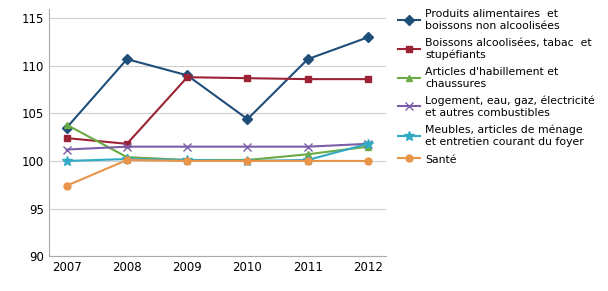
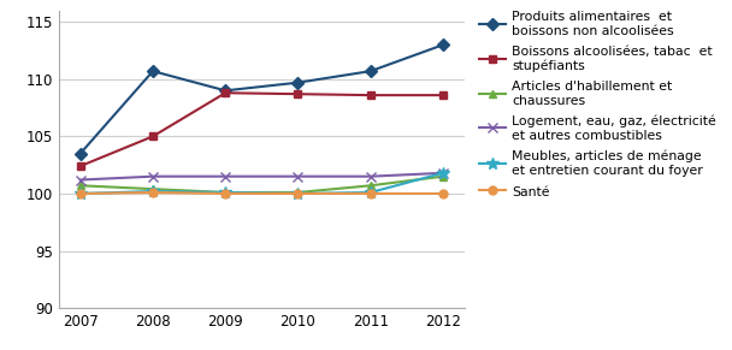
Articles d'habillement et chaussures/2007: 103.8 -> 100.7
Santé/2007: 97.4 -> 100.0
Boissons alcoolisées, tabac et stupéfiants/2008: 101.8 -> 105.0
Produits alimentaires et boissons non alcoolisées/2010: 104.4 -> 109.7
